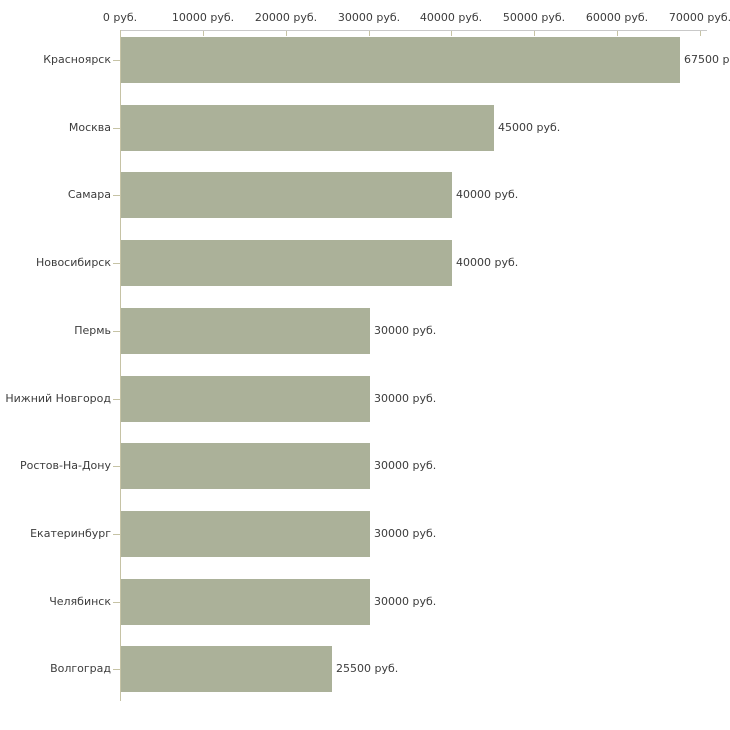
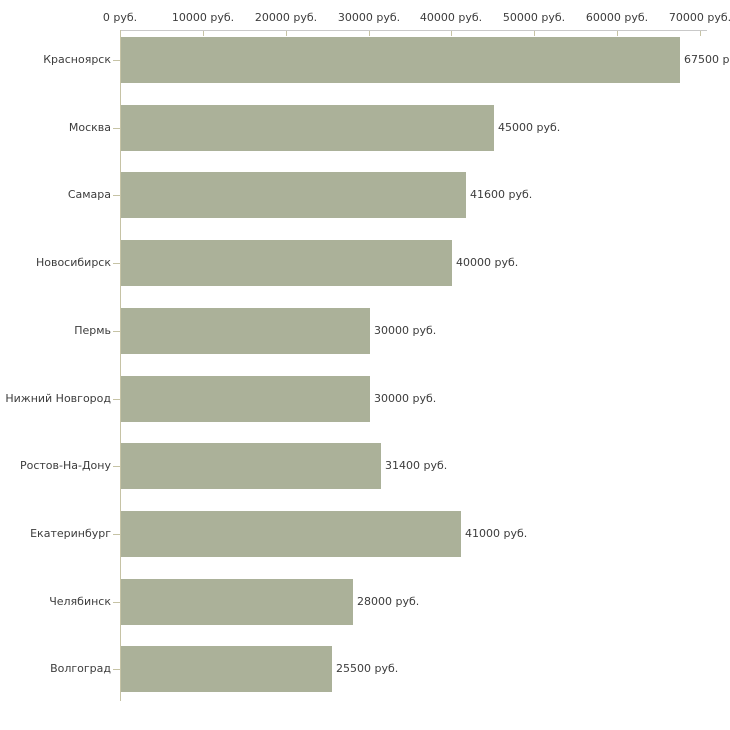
Самара: 40000 -> 41600
Ростов-На-Дону: 30000 -> 31400
Екатеринбург: 30000 -> 41000
Челябинск: 30000 -> 28000
